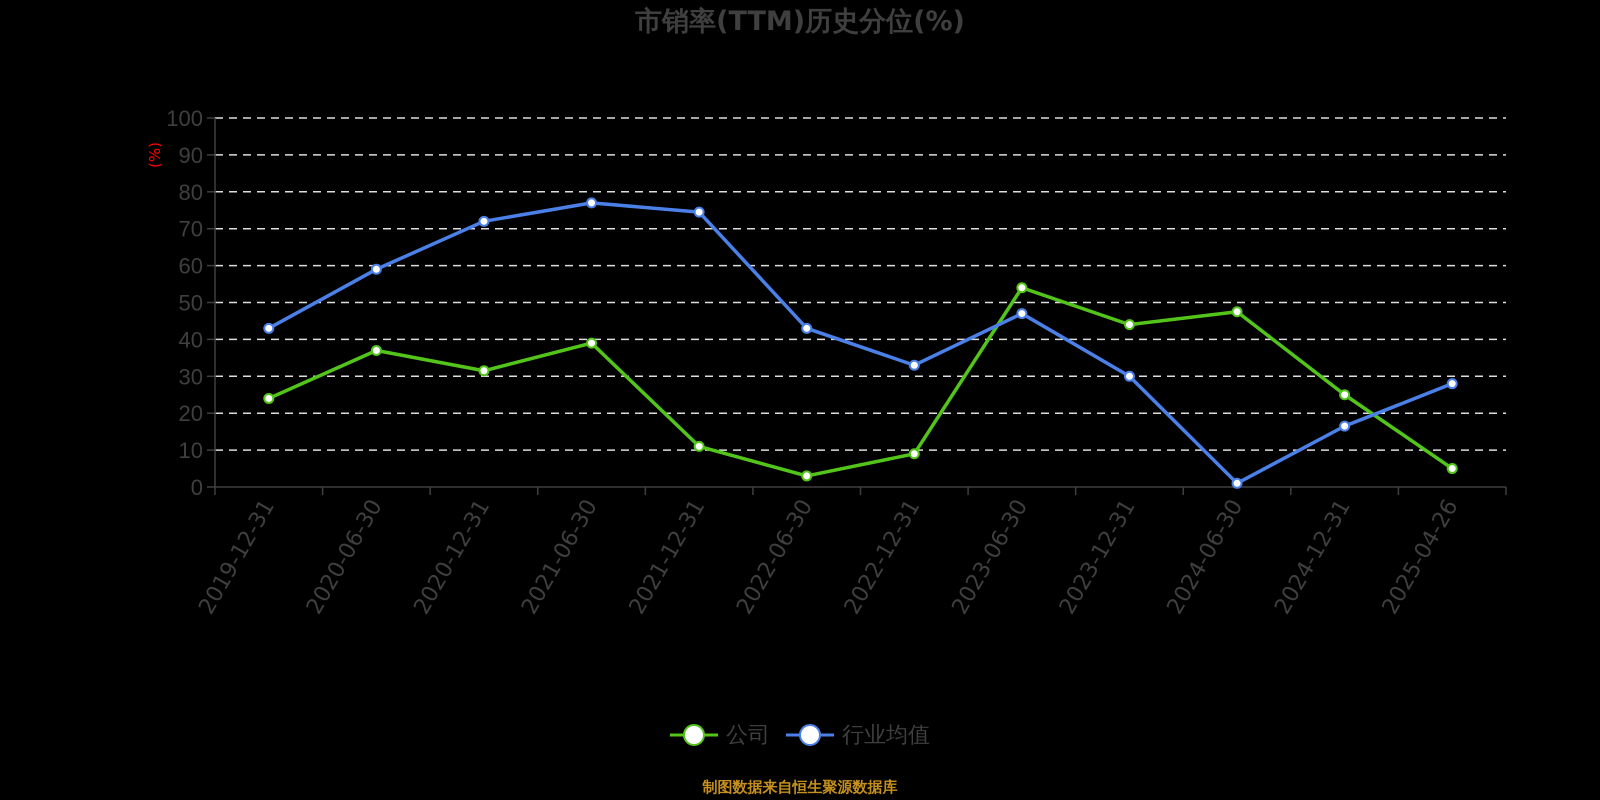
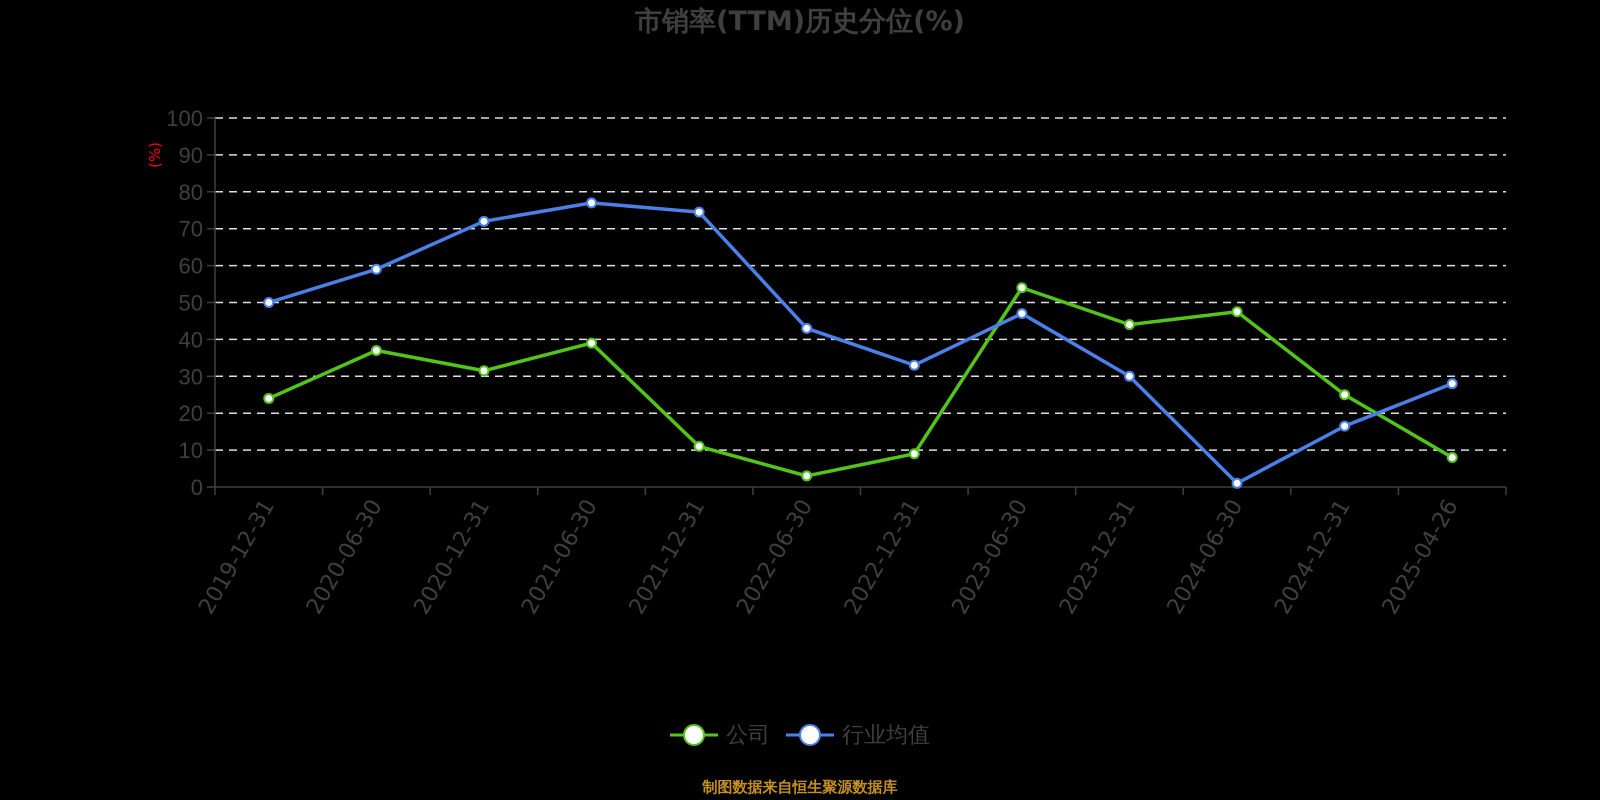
行业均值/2019-12-31: 43 -> 50
公司/2025-04-26: 5 -> 8
